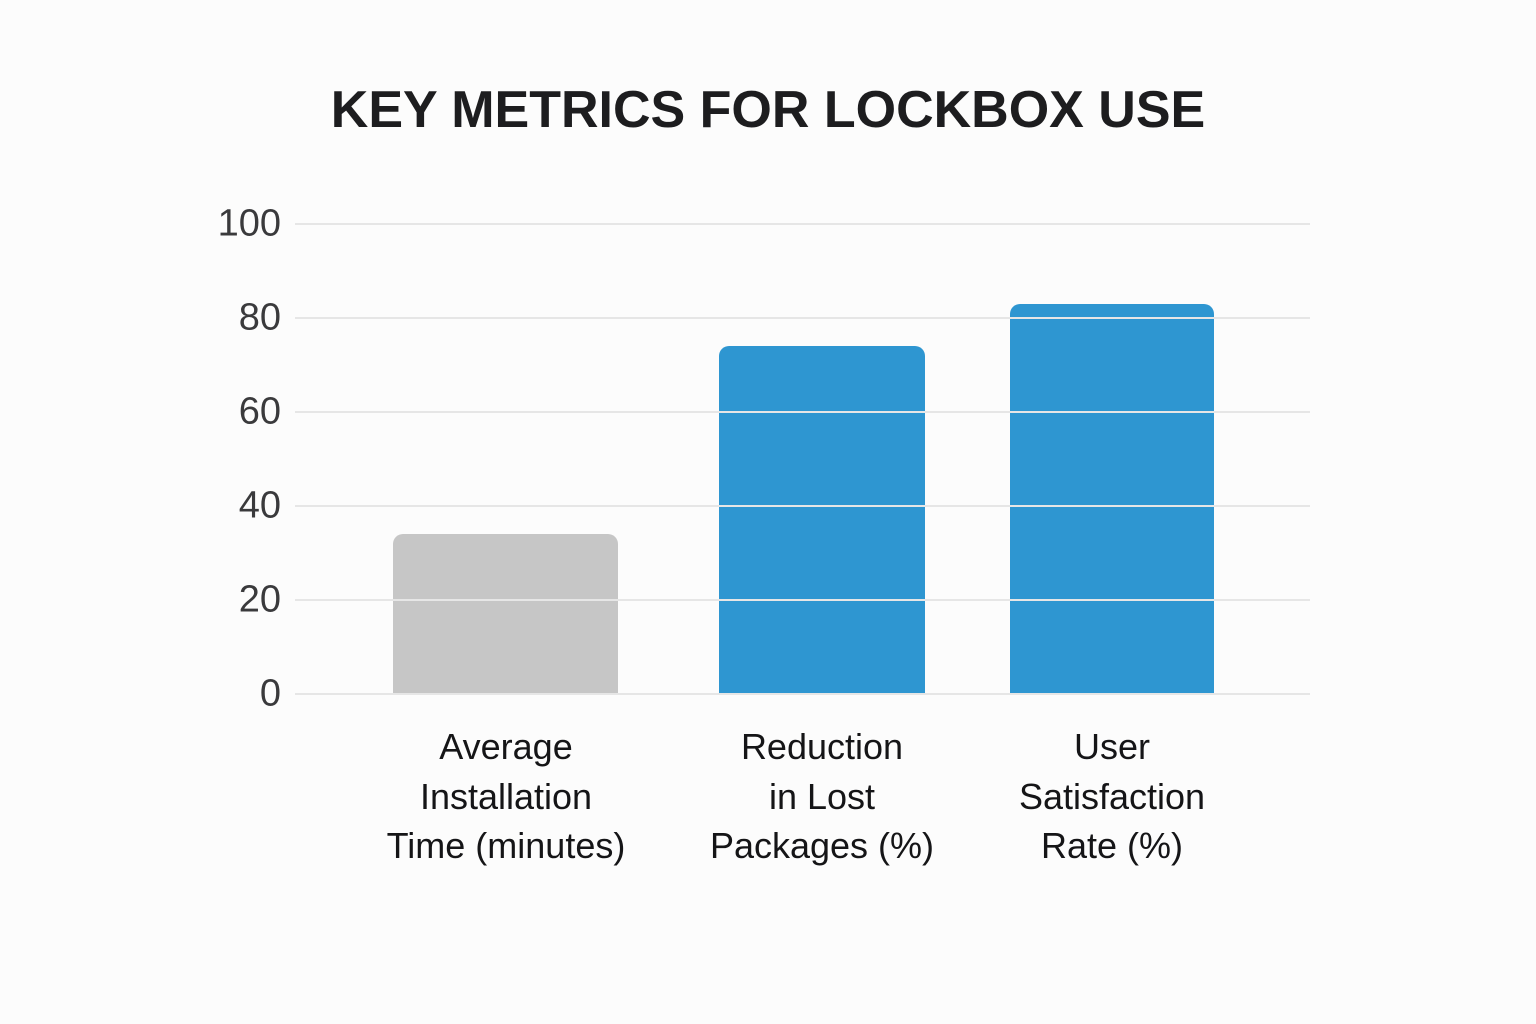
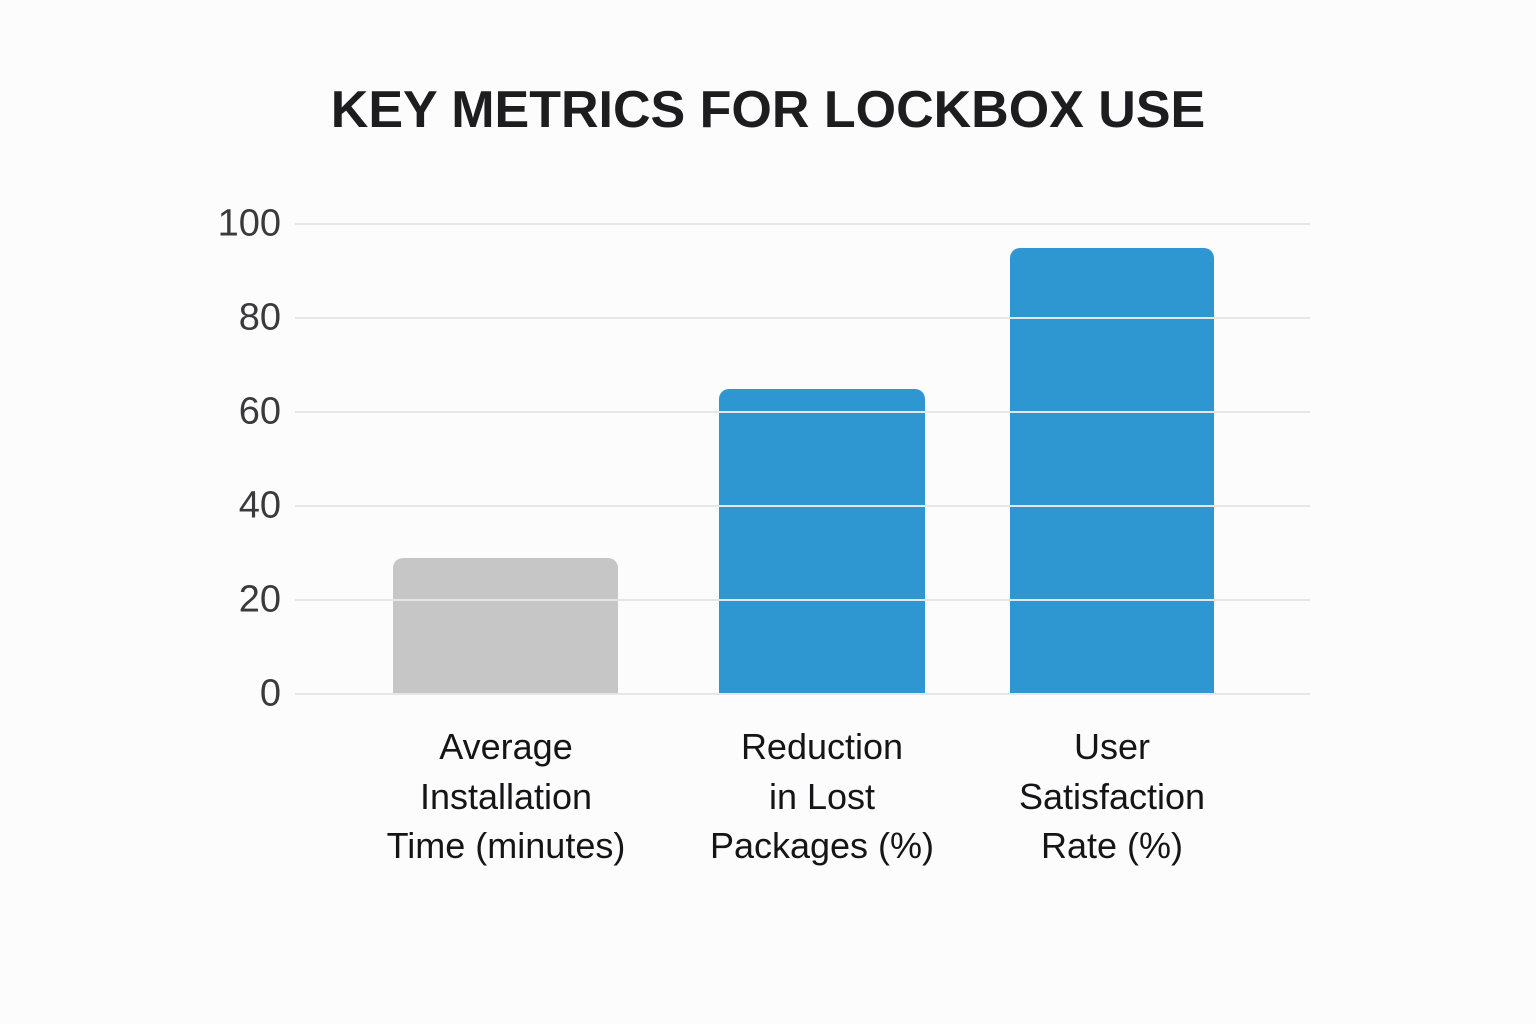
Average Installation Time (minutes): 34 -> 29
Reduction in Lost Packages (%): 74 -> 65
User Satisfaction Rate (%): 83 -> 95
